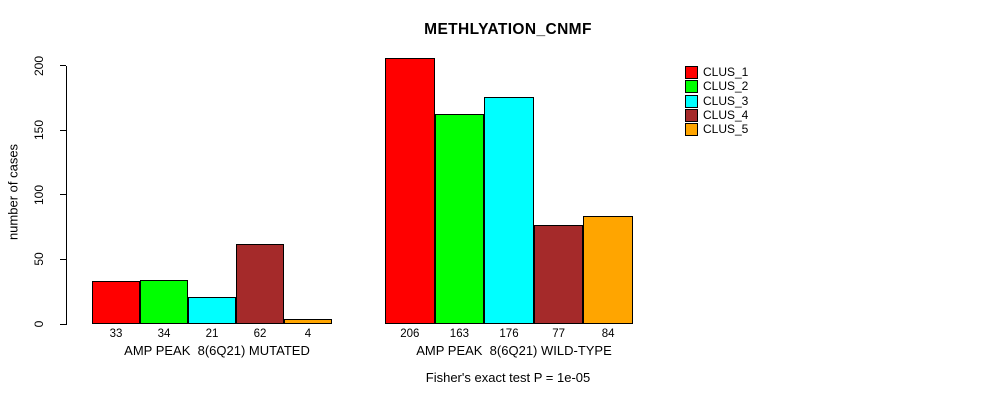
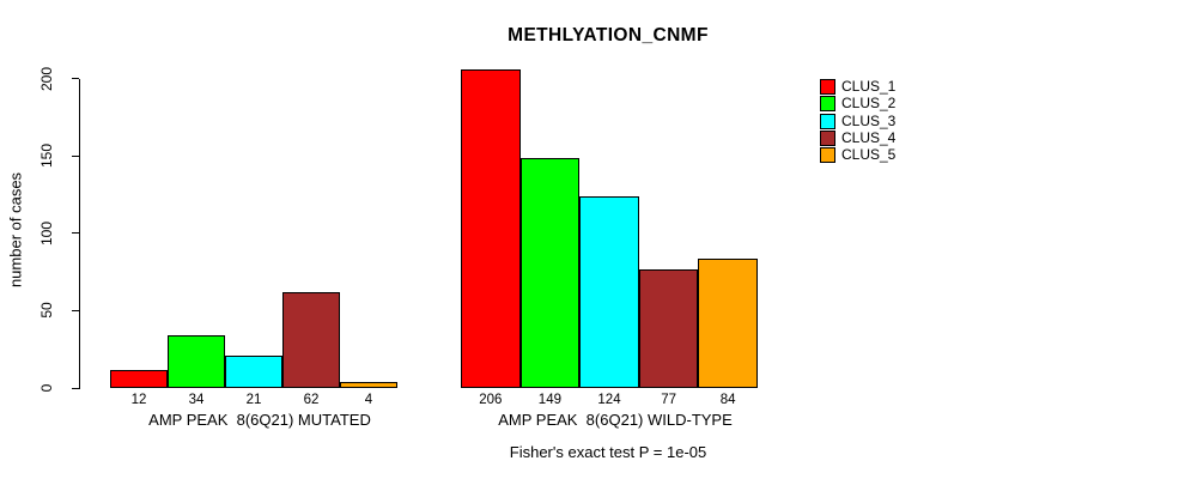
CLUS_1/AMP PEAK 8(6Q21) MUTATED: 33 -> 12
CLUS_2/AMP PEAK 8(6Q21) WILD-TYPE: 163 -> 149
CLUS_3/AMP PEAK 8(6Q21) WILD-TYPE: 176 -> 124
